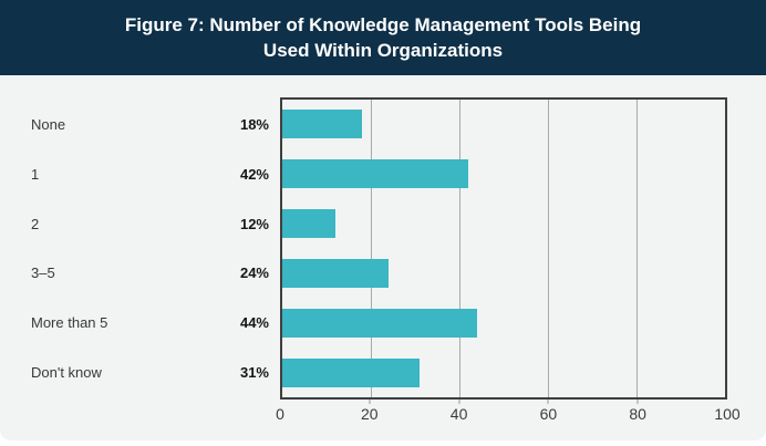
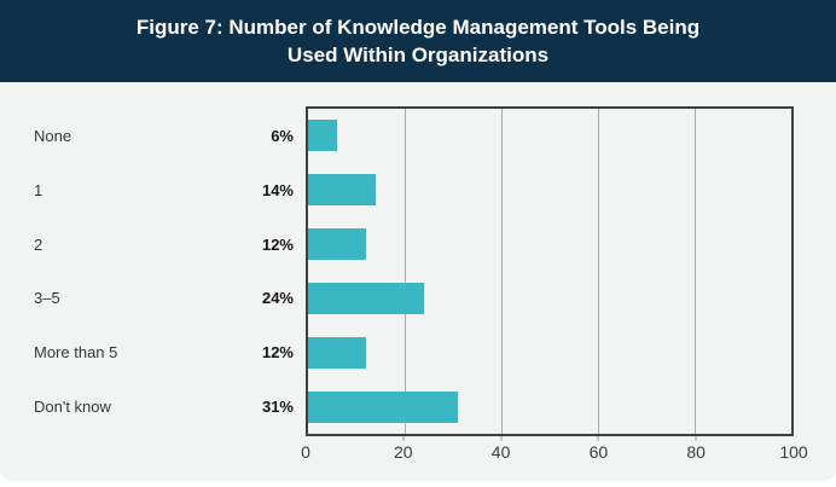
None: 18% -> 6%
1: 42% -> 14%
More than 5: 44% -> 12%
